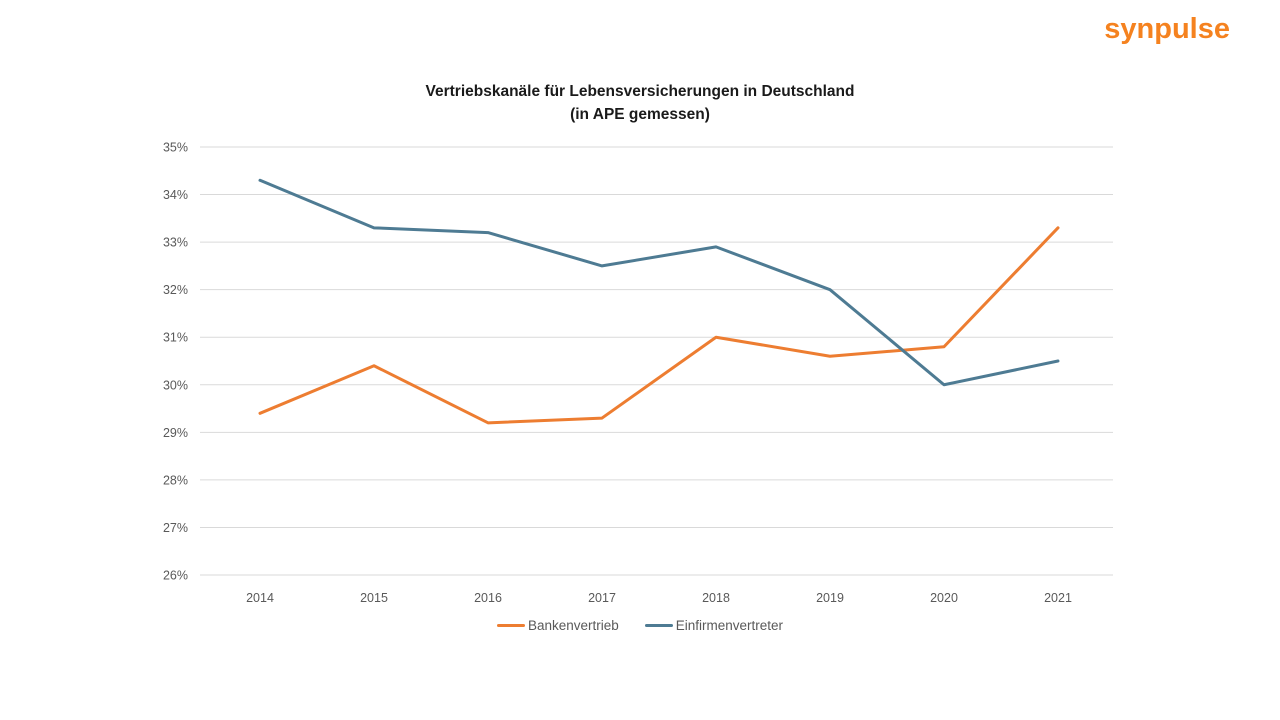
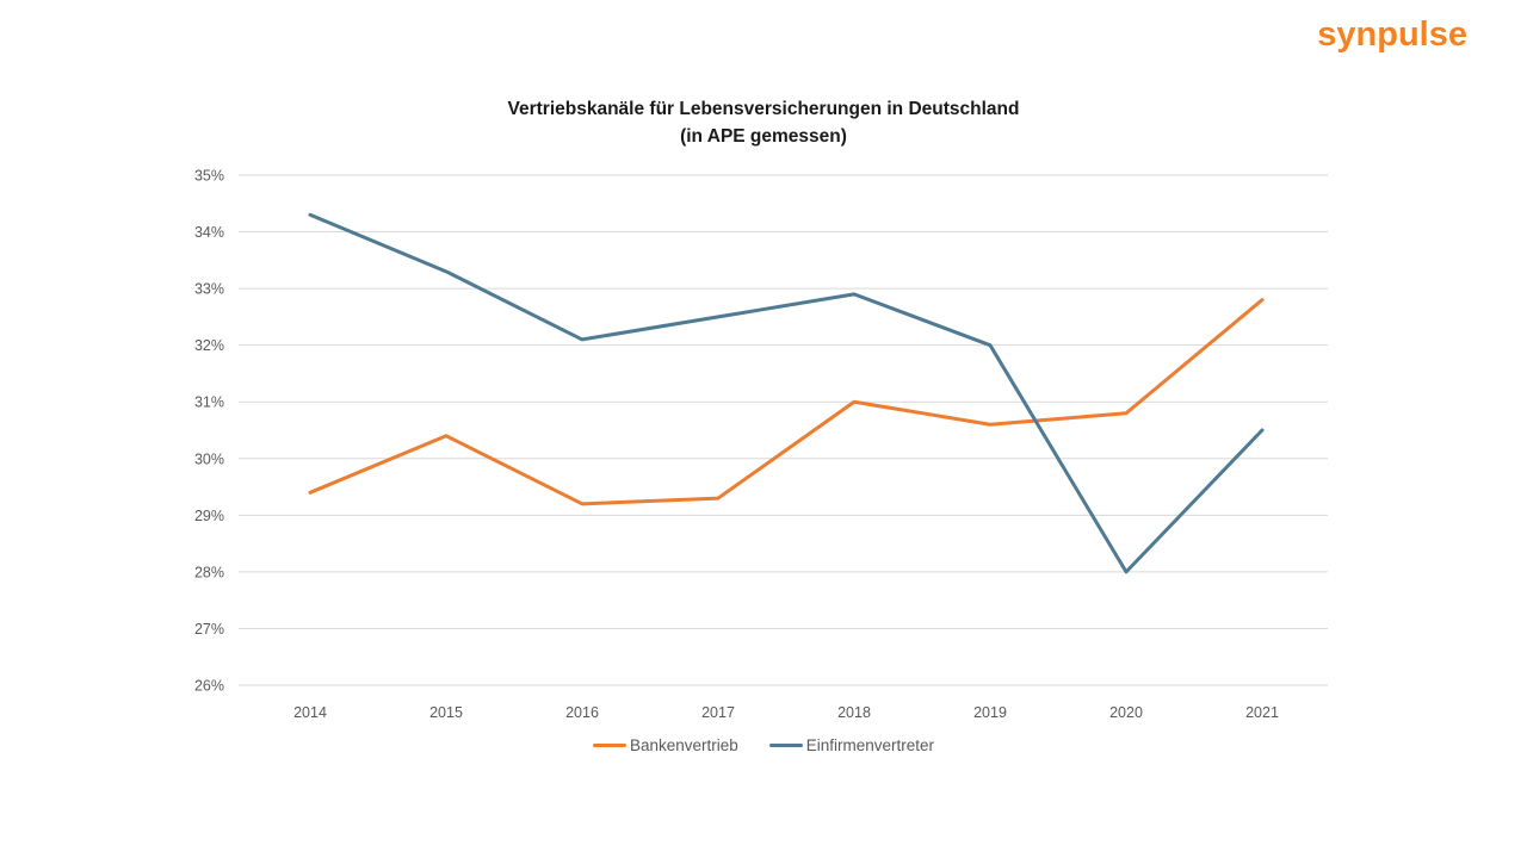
Einfirmenvertreter/2016: 33.2% -> 32.1%
Einfirmenvertreter/2020: 30.0% -> 28.0%
Bankenvertrieb/2021: 33.3% -> 32.8%
